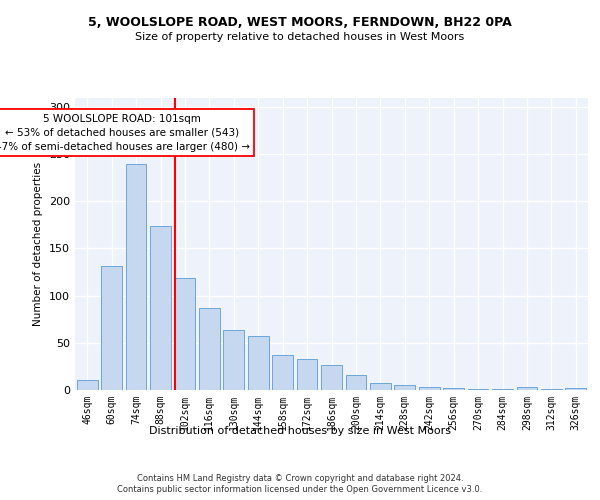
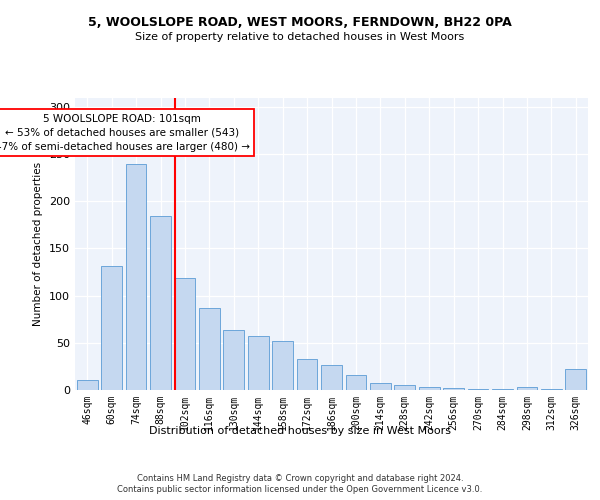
88sqm: 174 -> 184
158sqm: 37 -> 52
326sqm: 2 -> 22
